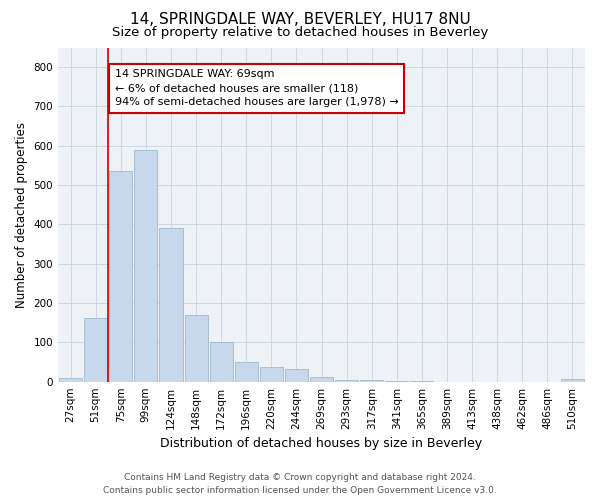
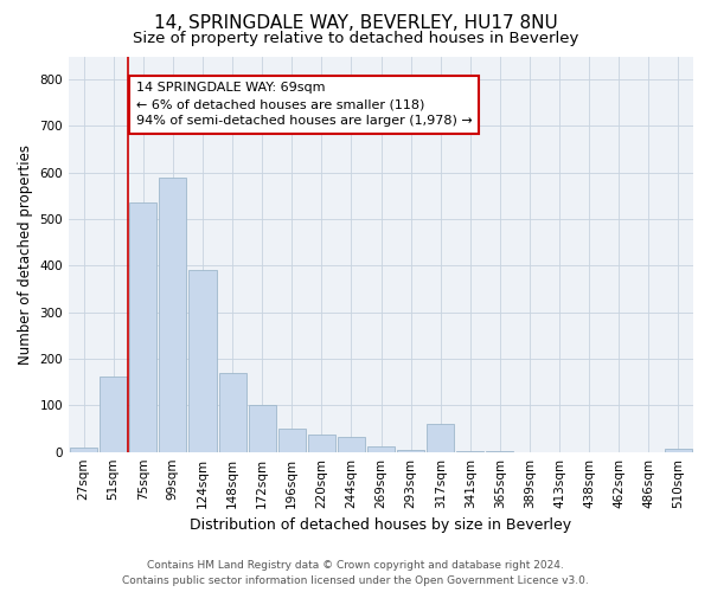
317sqm: 5 -> 60
